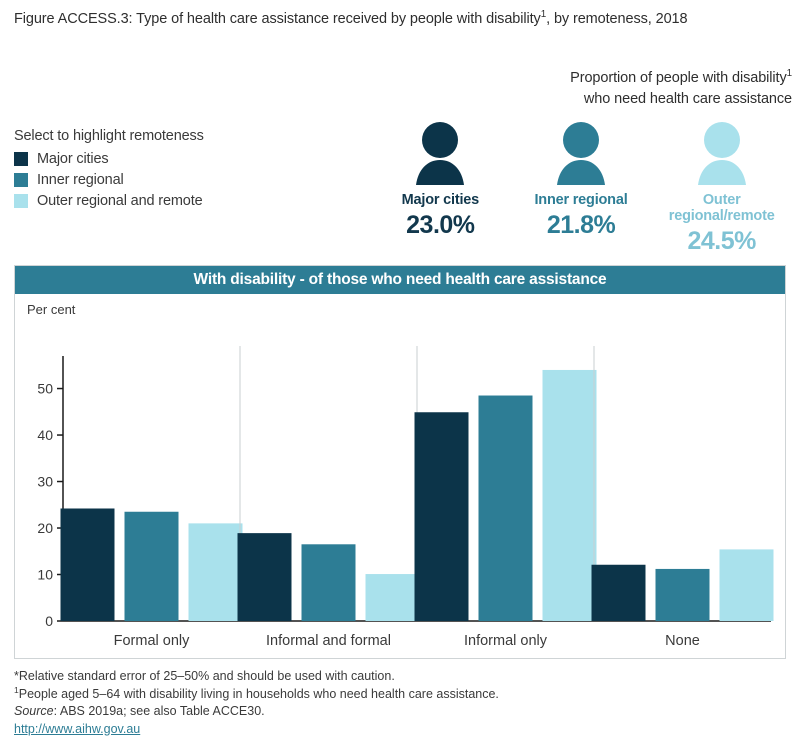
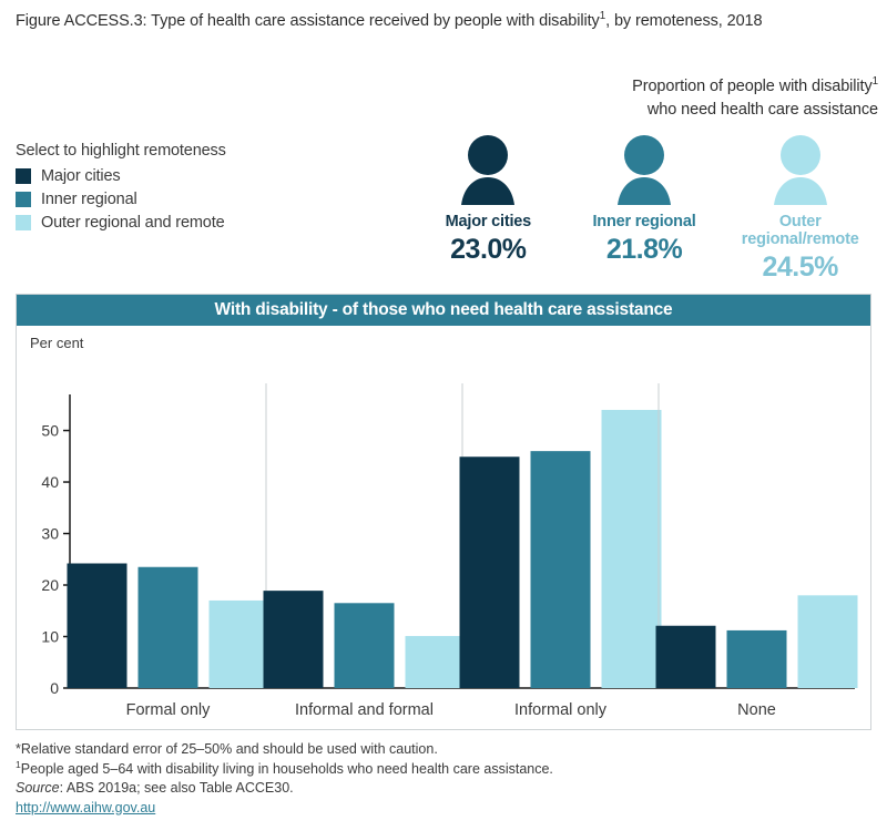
Outer regional and remote/Formal only: 21 -> 17
Inner regional/Informal only: 48 -> 46
Outer regional and remote/None: 15 -> 18
